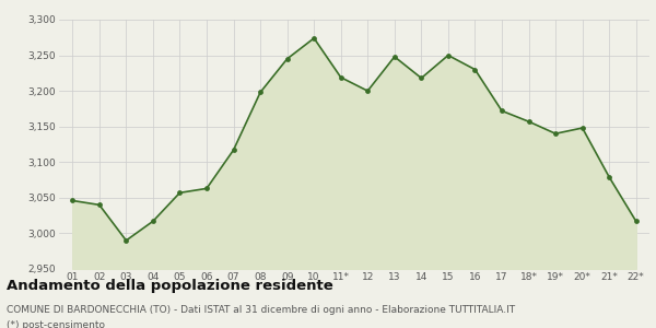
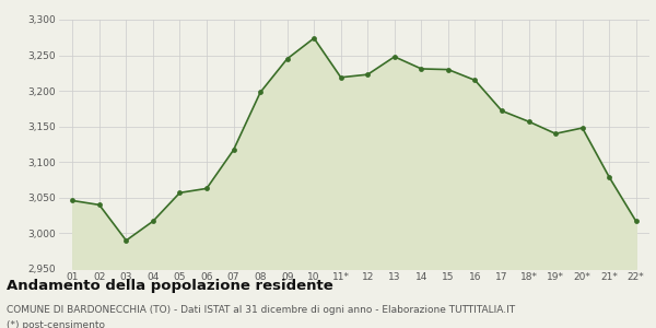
12: 3,200 -> 3,223
14: 3,218 -> 3,231
15: 3,250 -> 3,230
16: 3,230 -> 3,215
